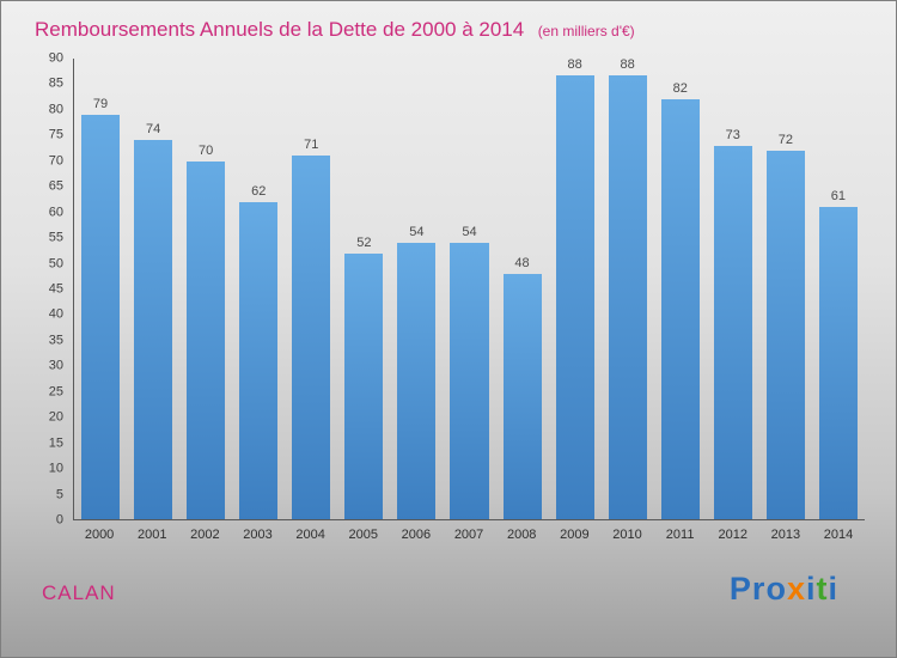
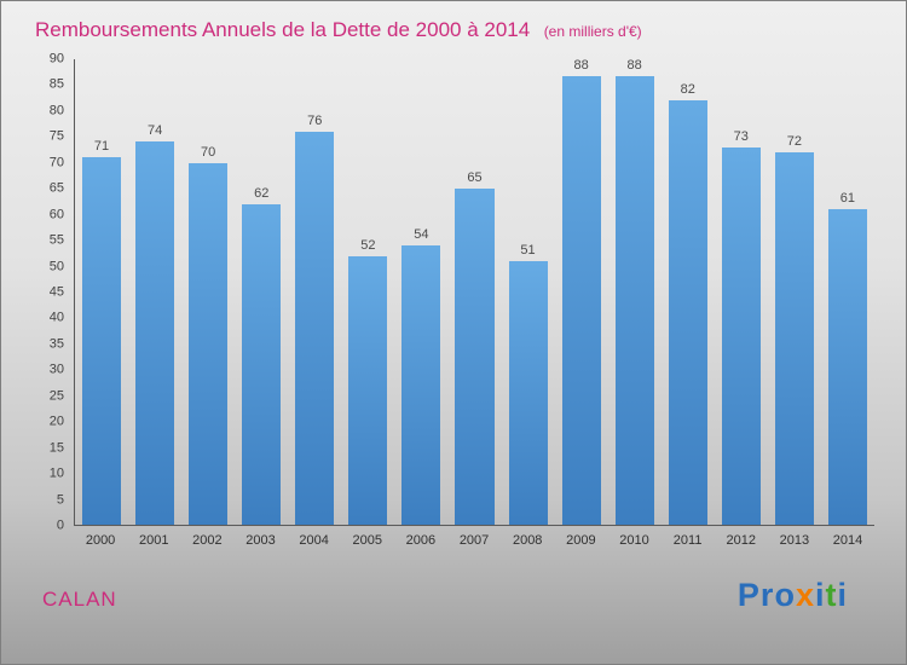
2000: 79 -> 71
2004: 71 -> 76
2007: 54 -> 65
2008: 48 -> 51
